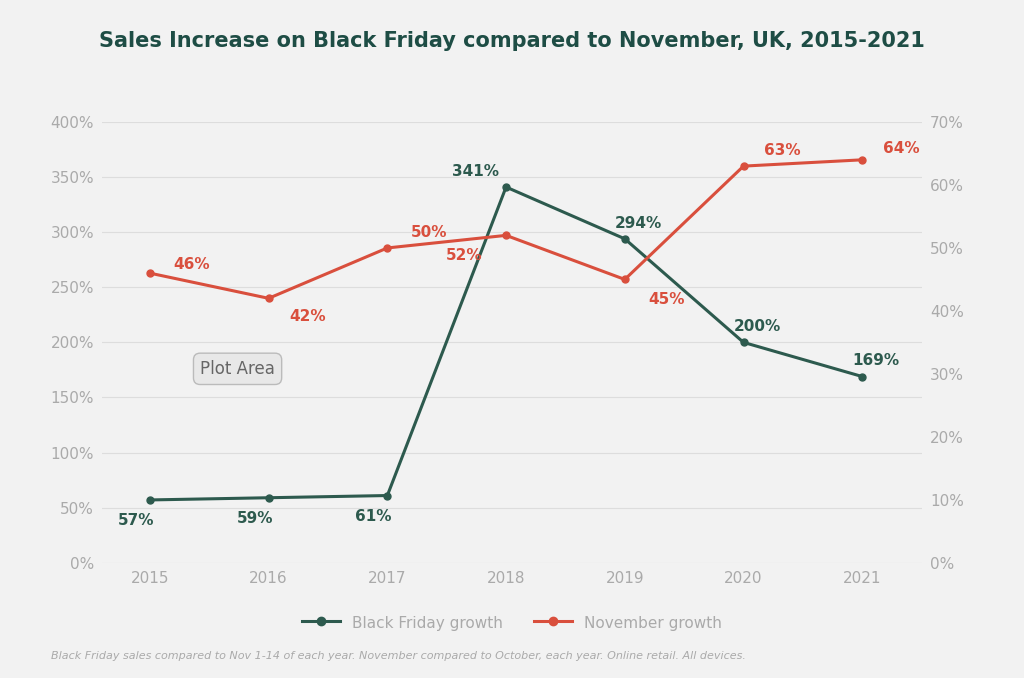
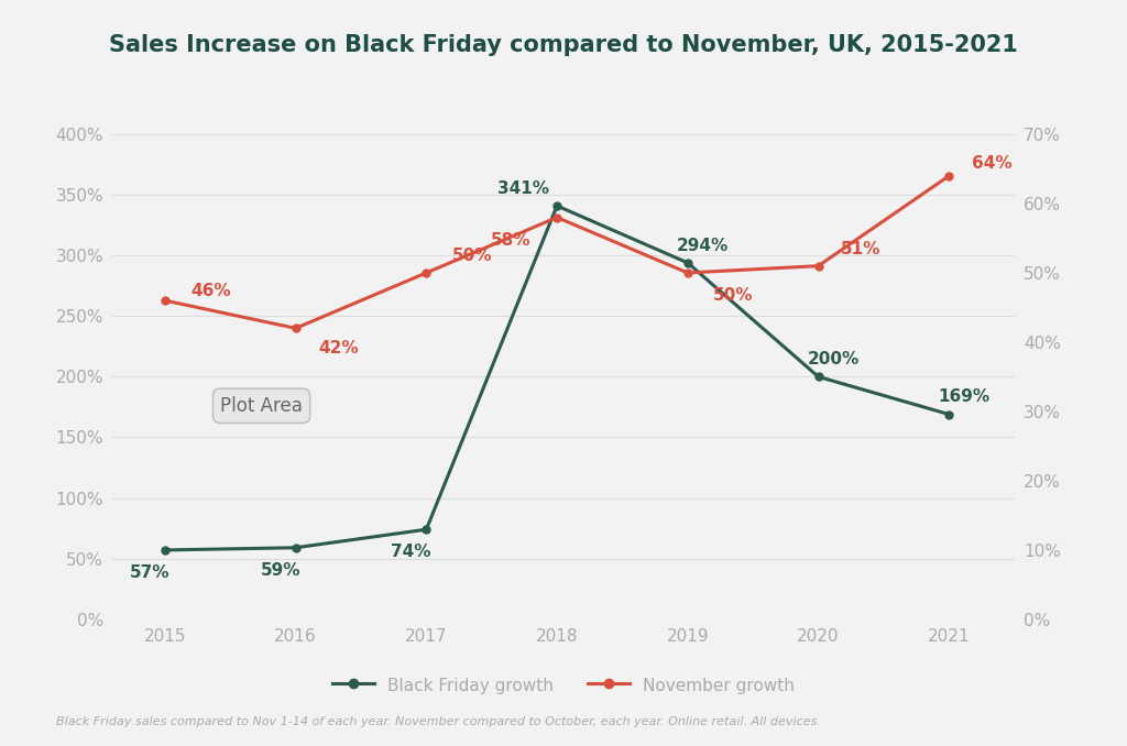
Black Friday growth/2017: 61% -> 74%
November growth/2018: 52% -> 58%
November growth/2019: 45% -> 50%
November growth/2020: 63% -> 51%
